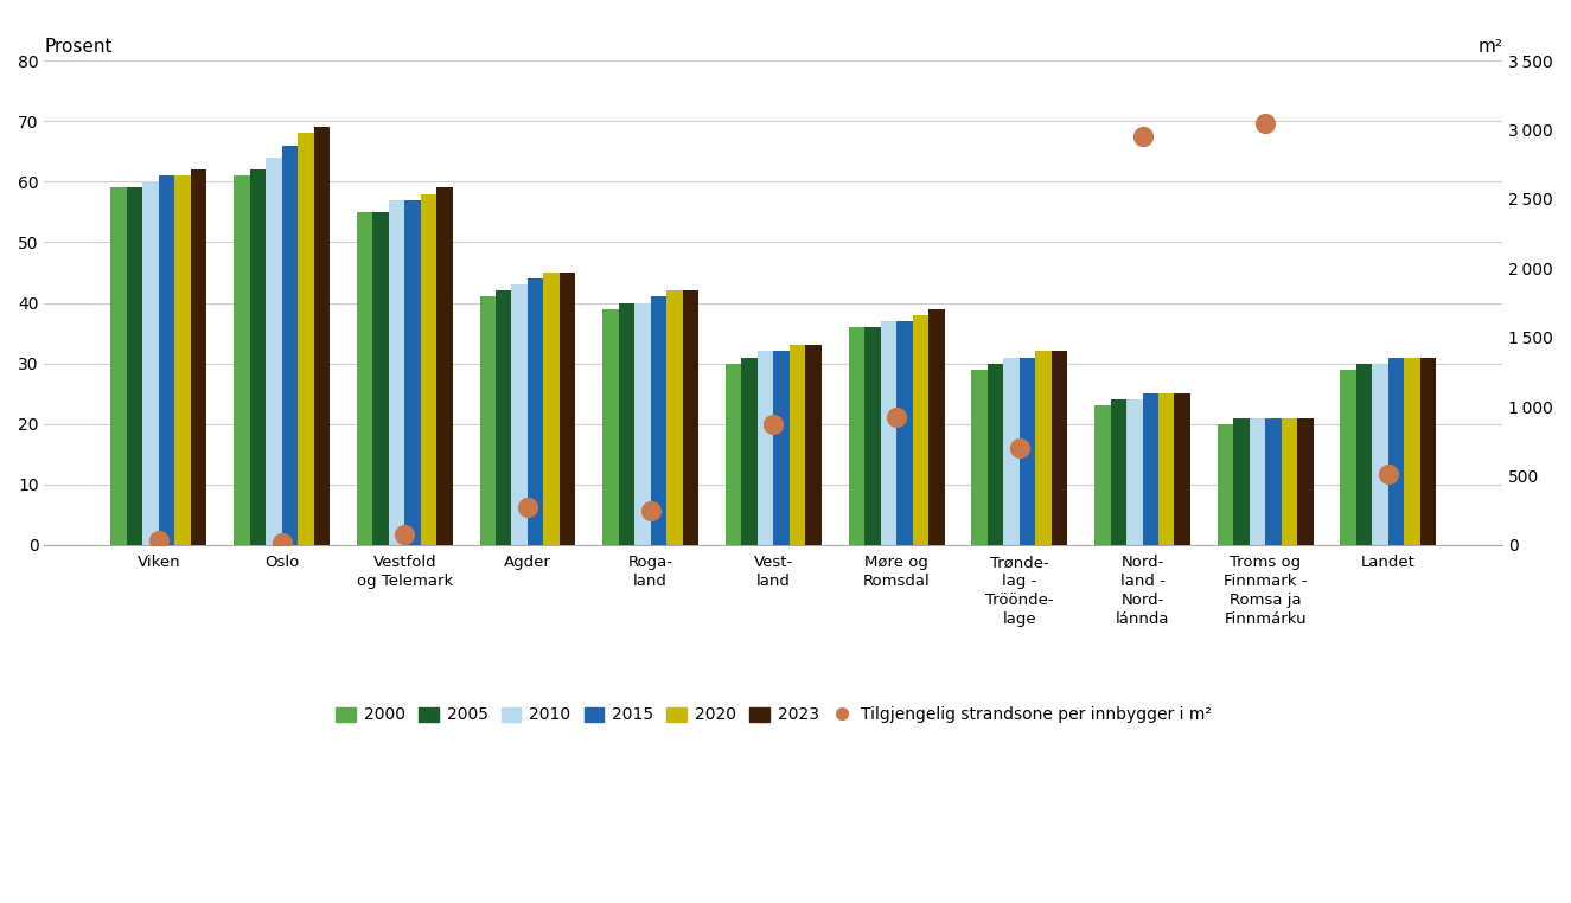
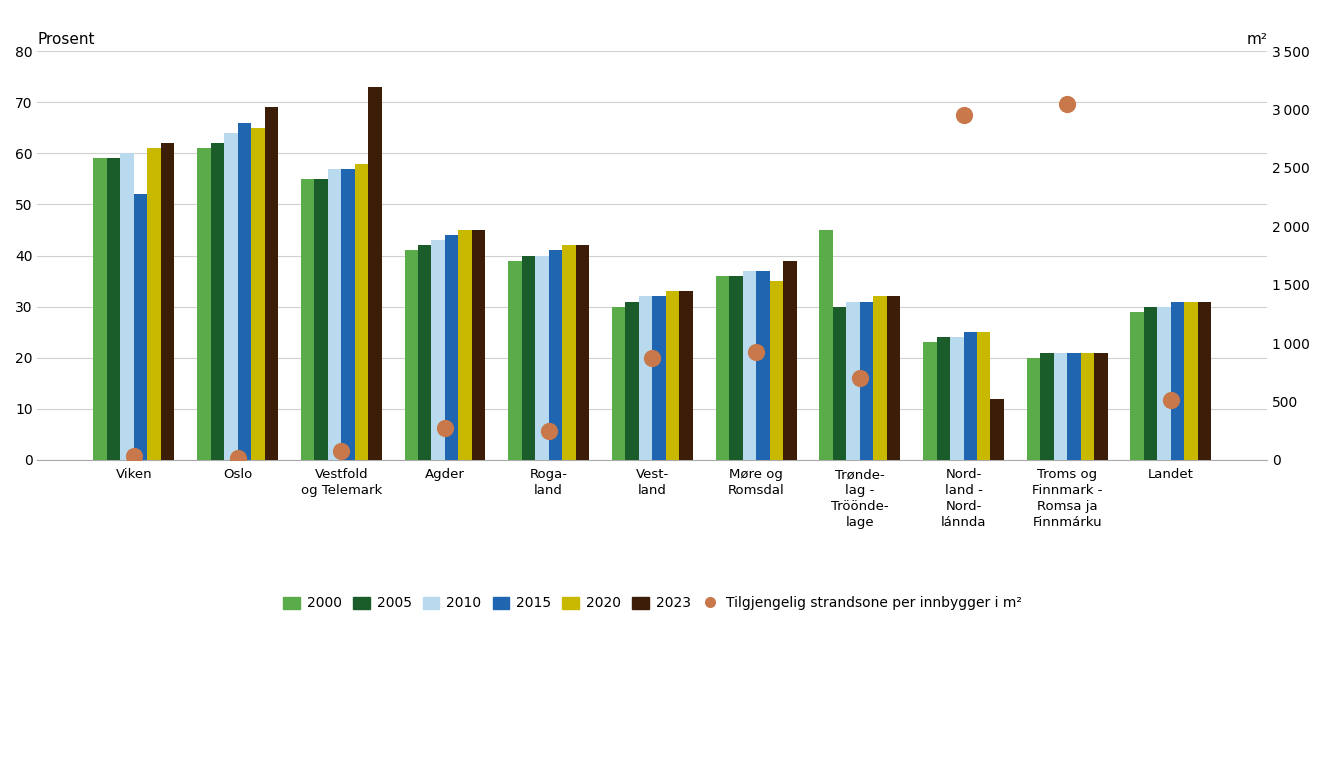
2015/Viken: 61 -> 52
2020/Oslo: 68 -> 65
2023/Vestfold og Telemark: 59 -> 73
2020/Møre og Romsdal: 38 -> 35
2000/Trønde- lag - Tröönde- lage: 29 -> 45
2023/Nord- land - Nord- lánnda: 25 -> 12
